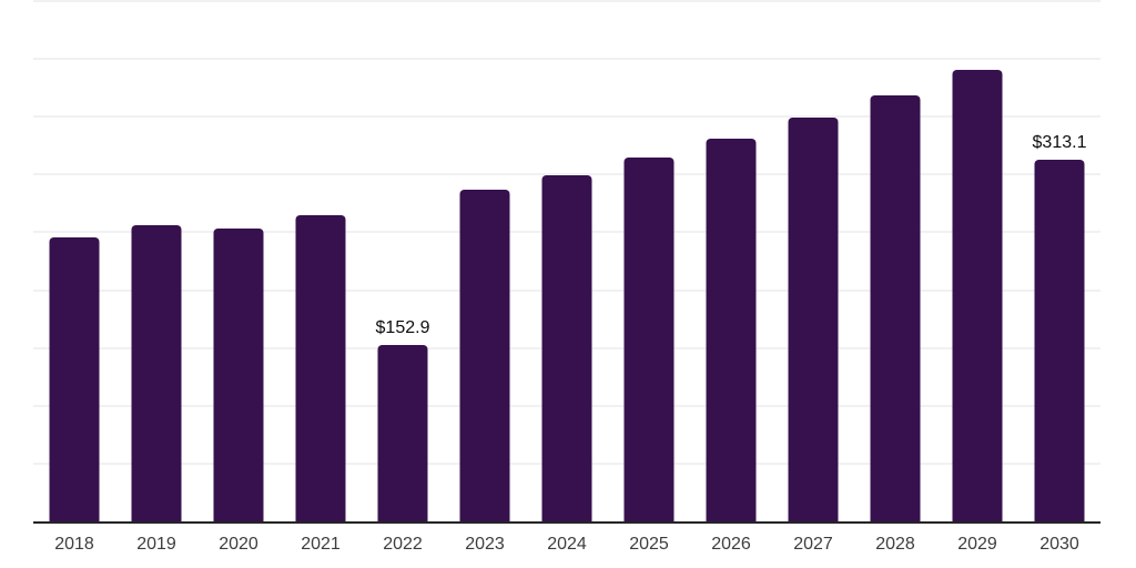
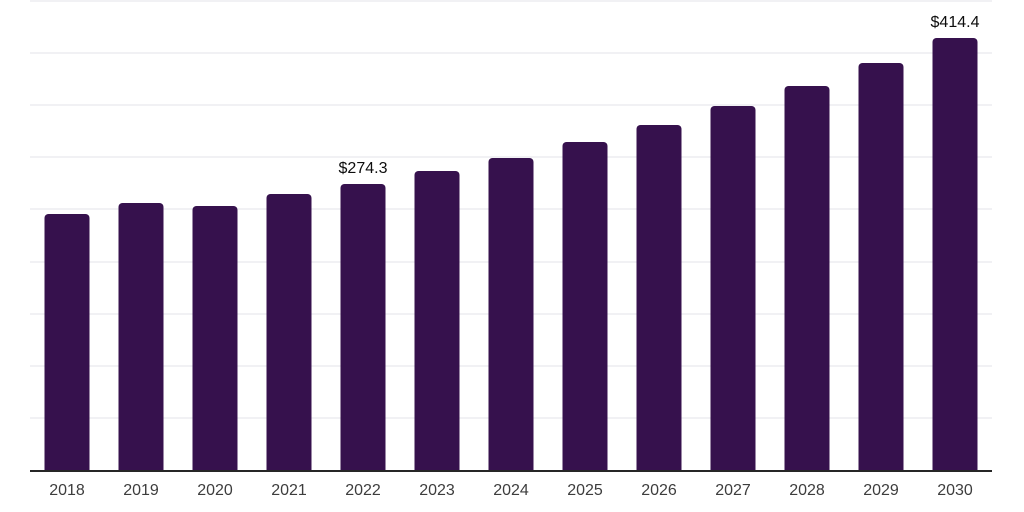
2022: $152.9 -> $274.3
2030: $313.1 -> $414.4
